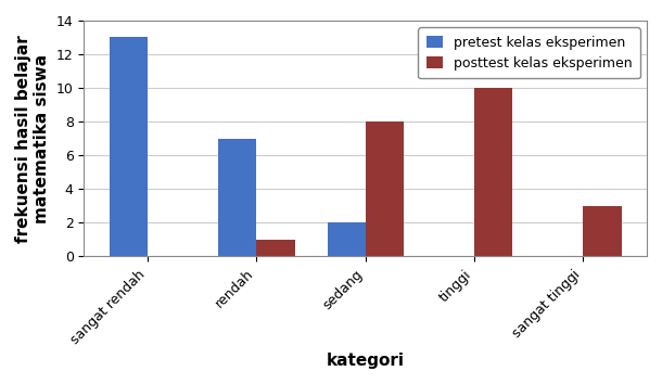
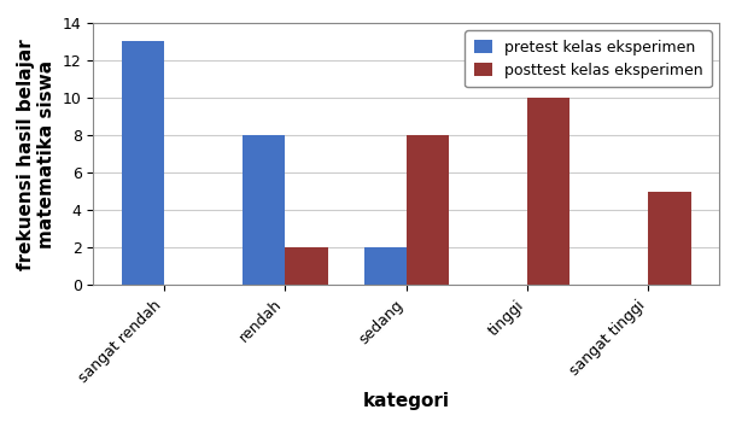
pretest kelas eksperimen/rendah: 7 -> 8
posttest kelas eksperimen/rendah: 1 -> 2
posttest kelas eksperimen/sangat tinggi: 3 -> 5
